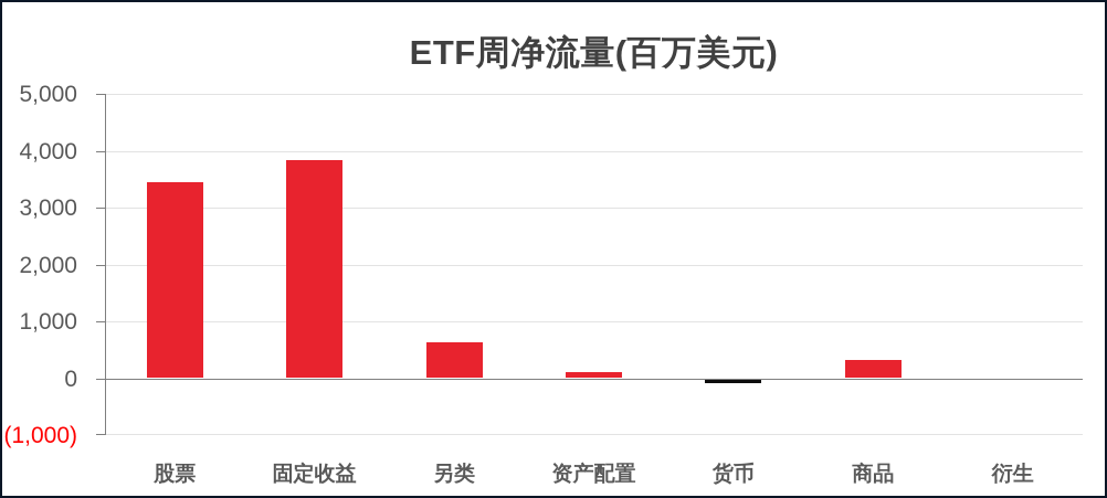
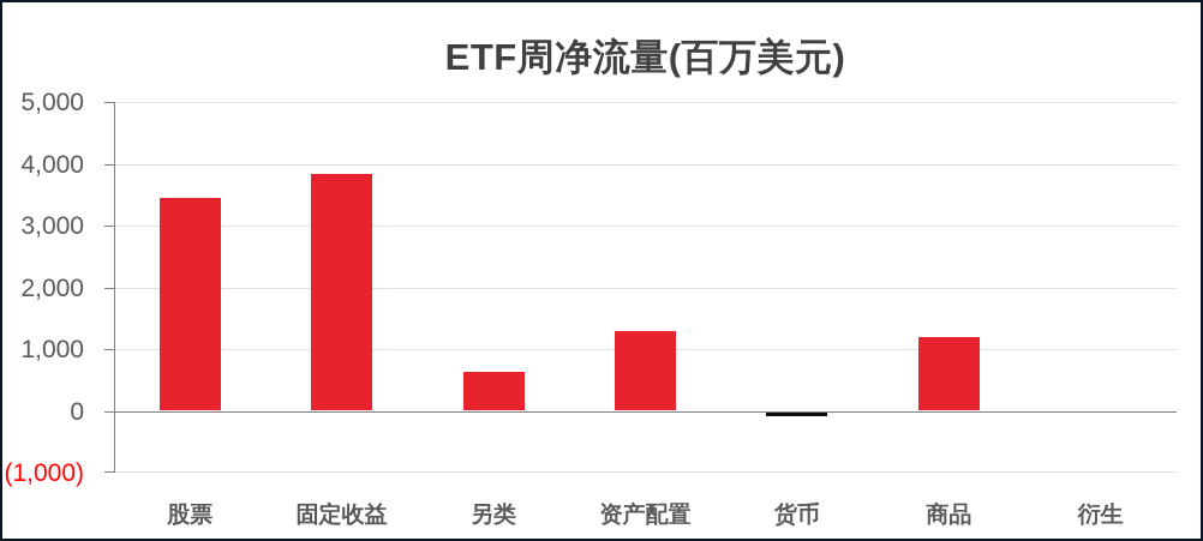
资产配置: 100 -> 1300
商品: 300 -> 1200
